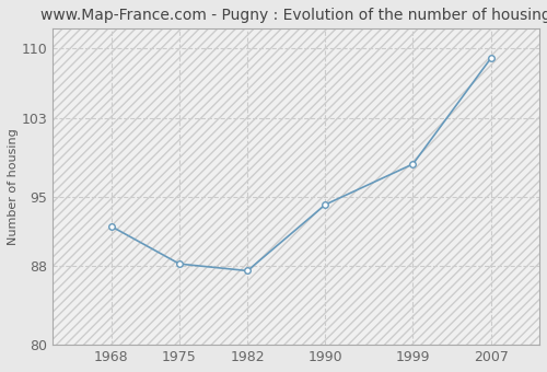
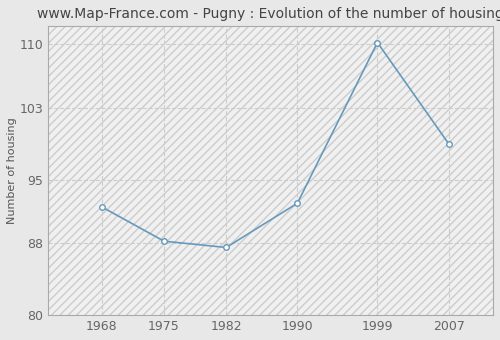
1990: 94.2 -> 92.4
1999: 98.3 -> 110.2
2007: 109.0 -> 99.0
